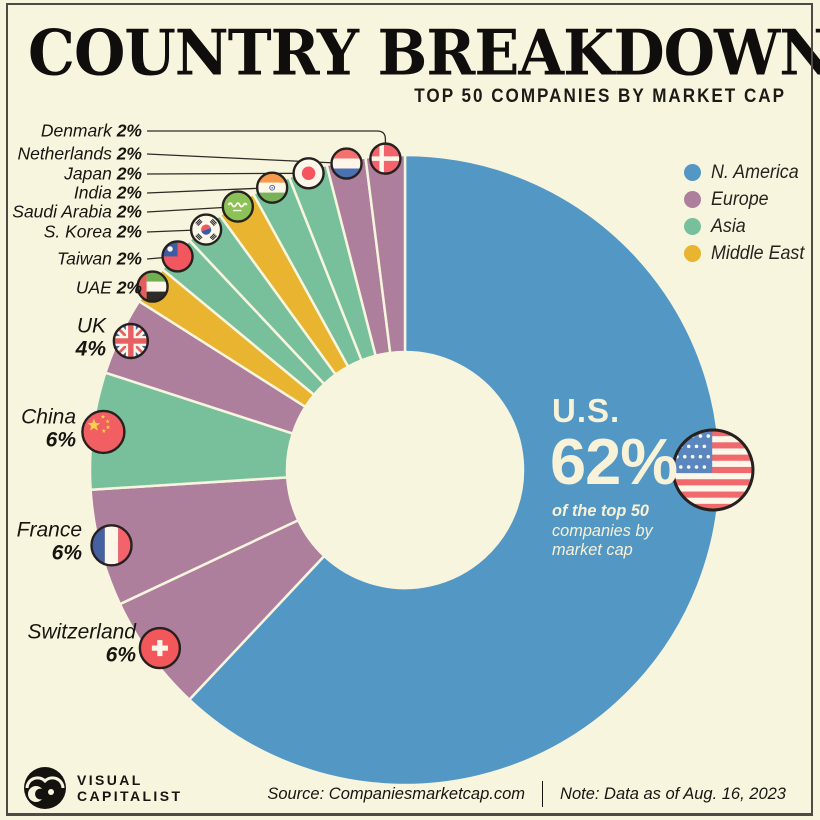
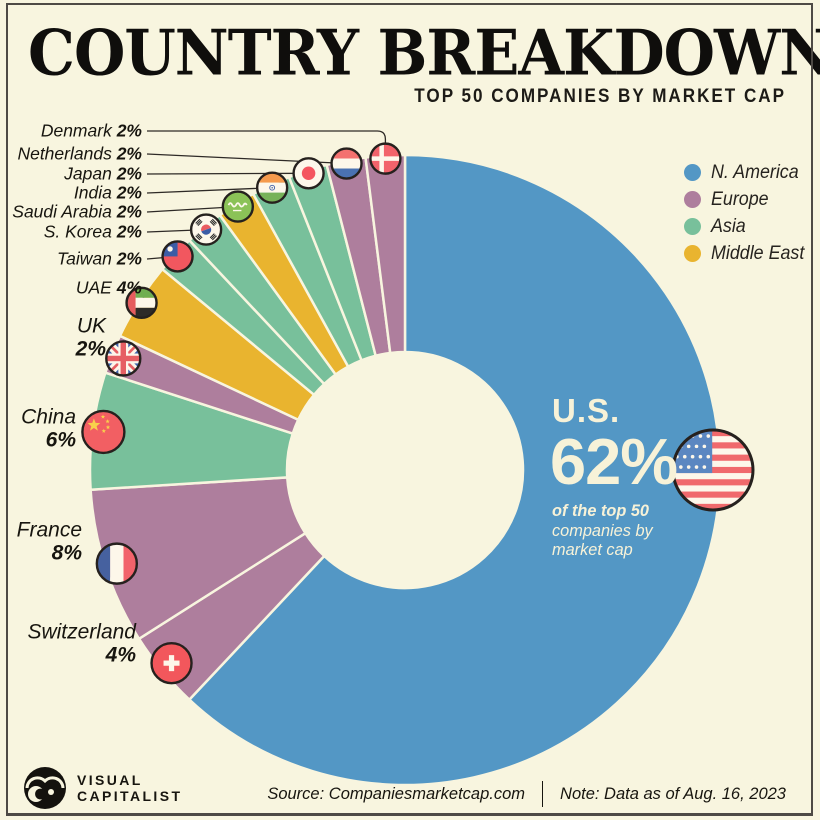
Switzerland: 6% -> 4%
France: 6% -> 8%
UK: 4% -> 2%
UAE: 2% -> 4%
